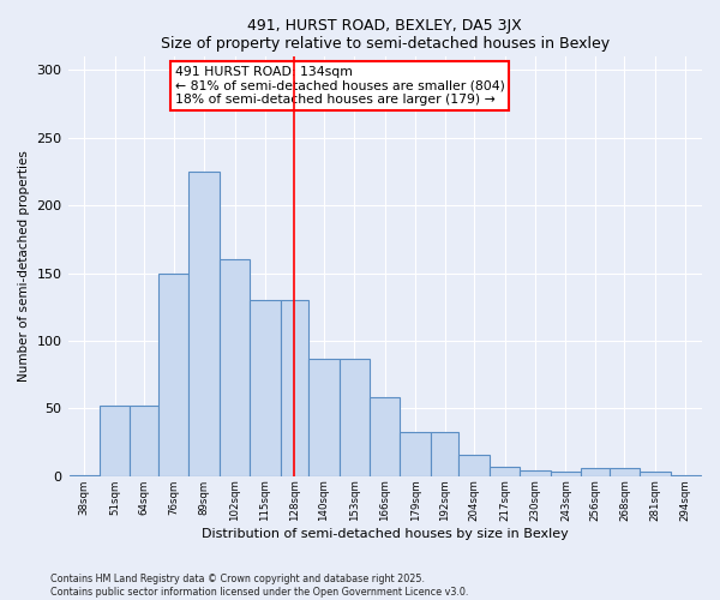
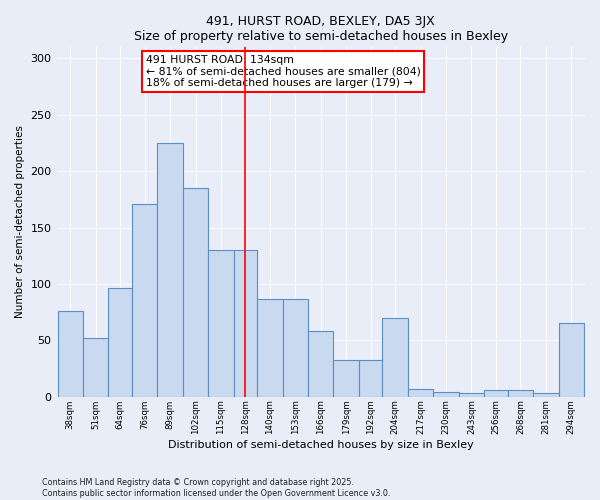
38sqm: 1 -> 76
64sqm: 52 -> 96
76sqm: 150 -> 171
102sqm: 160 -> 185
204sqm: 16 -> 70
294sqm: 1 -> 65
